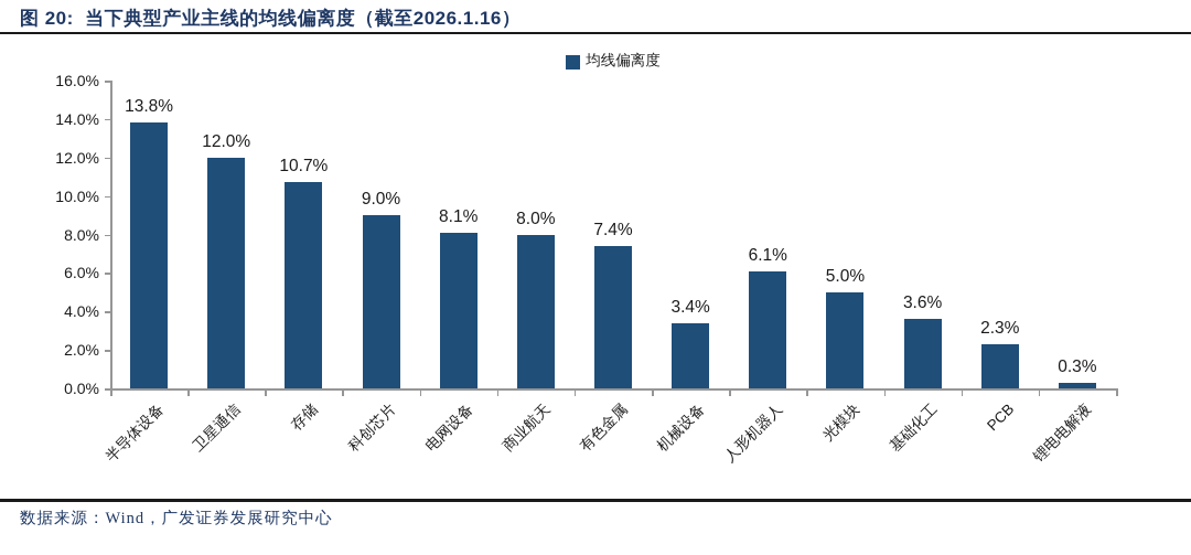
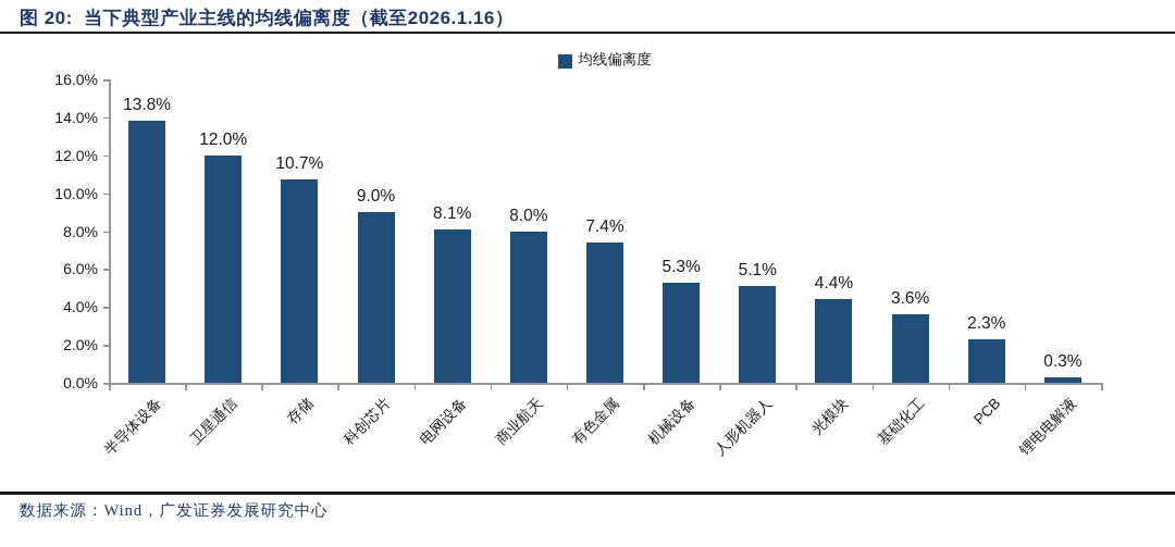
机械设备: 3.4% -> 5.3%
人形机器人: 6.1% -> 5.1%
光模块: 5.0% -> 4.4%
